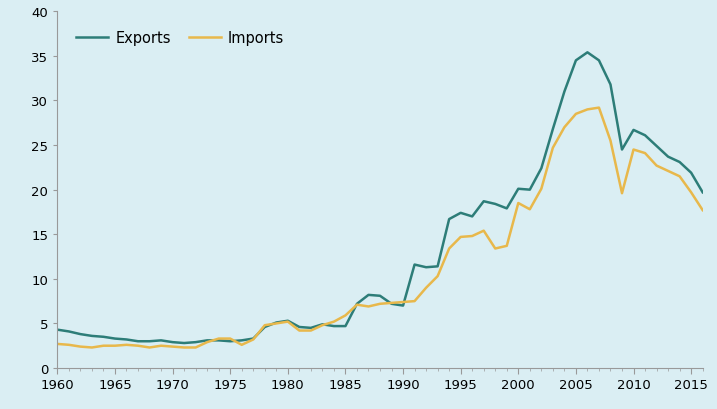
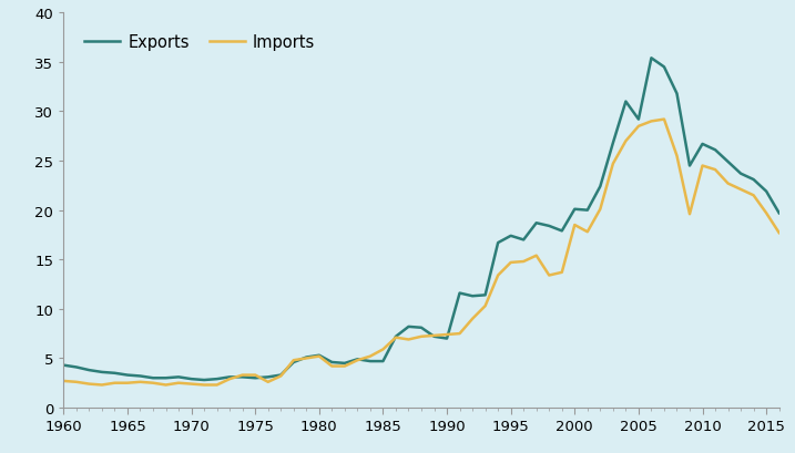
Exports/2005: 34.5 -> 29.2
